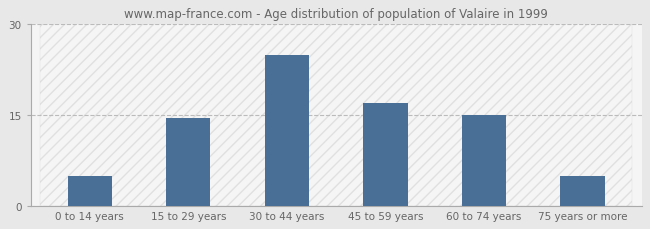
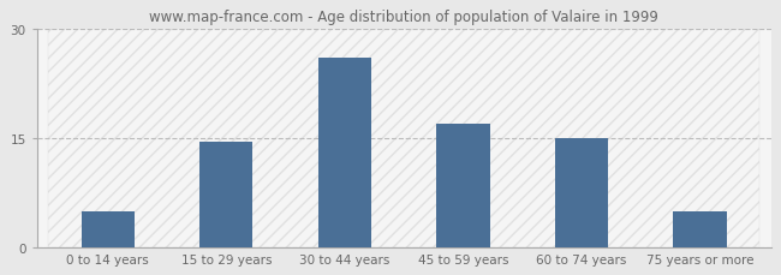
30 to 44 years: 25.0 -> 26.0
